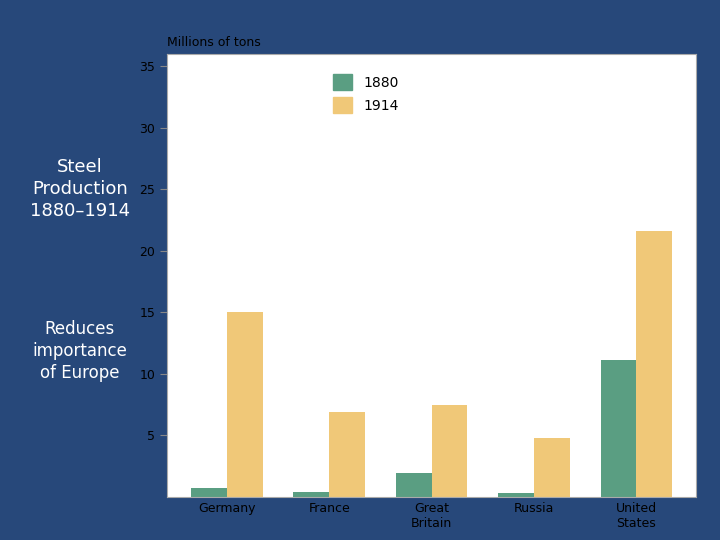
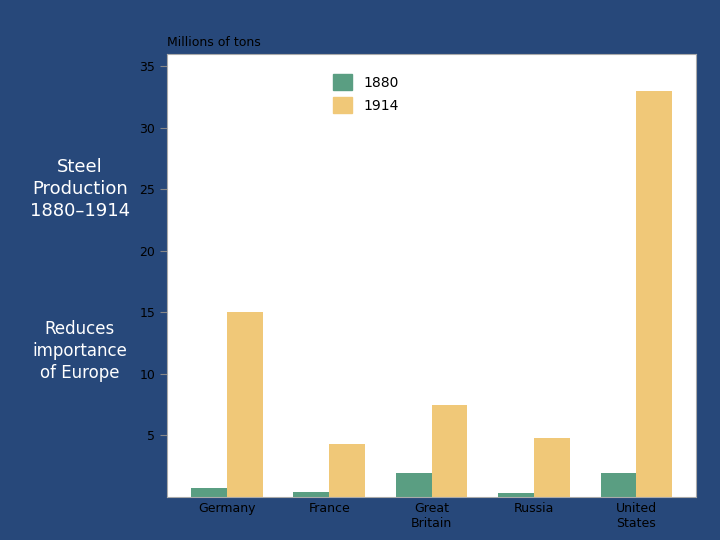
1914/France: 6.9 -> 4.3
1880/United States: 11.1 -> 1.9
1914/United States: 21.6 -> 33.0
